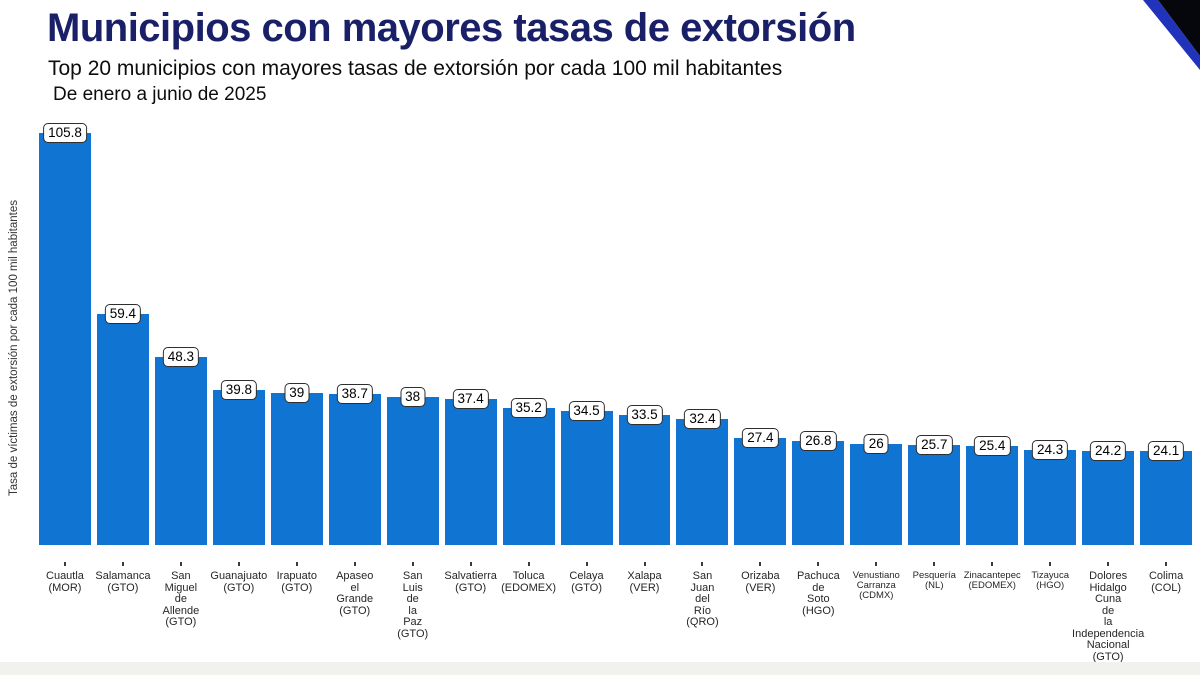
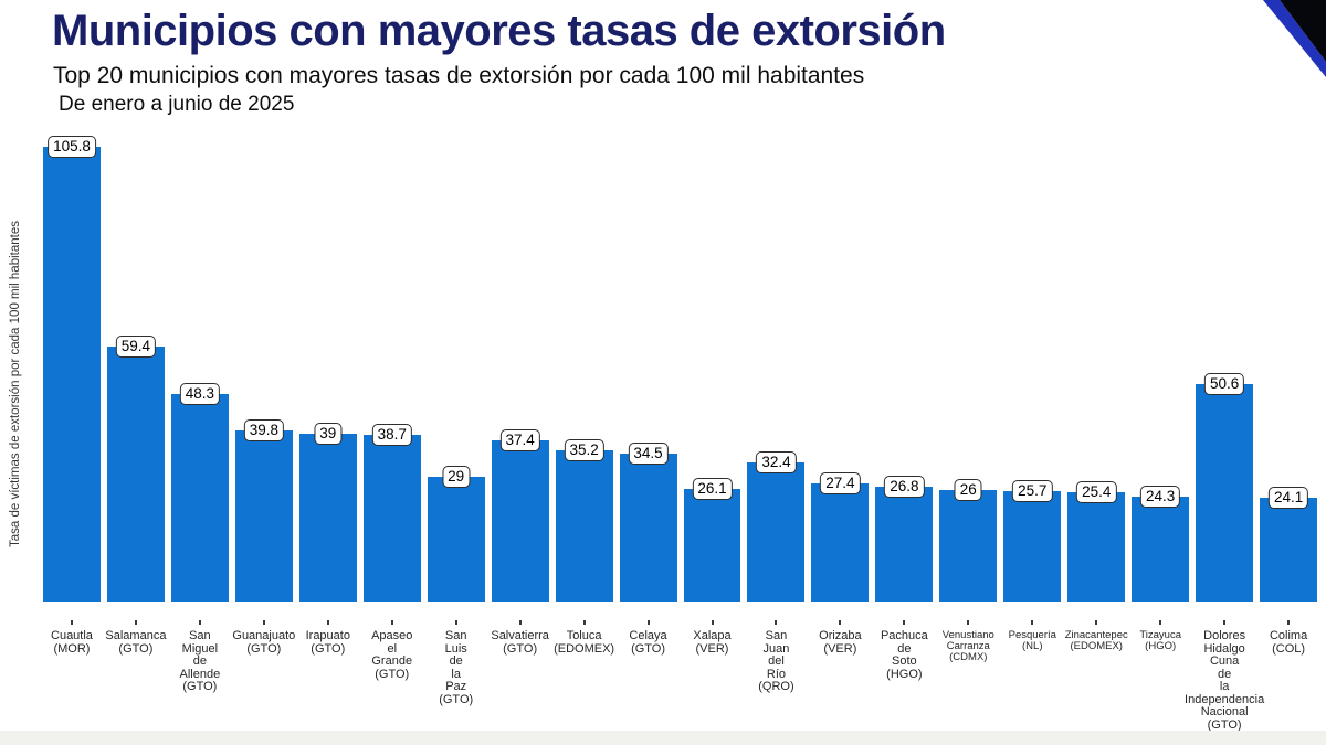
San Luis de la Paz (GTO): 38 -> 29
Xalapa (VER): 33.5 -> 26.1
Dolores Hidalgo Cuna de la Independencia Nacional (GTO): 24.2 -> 50.6
